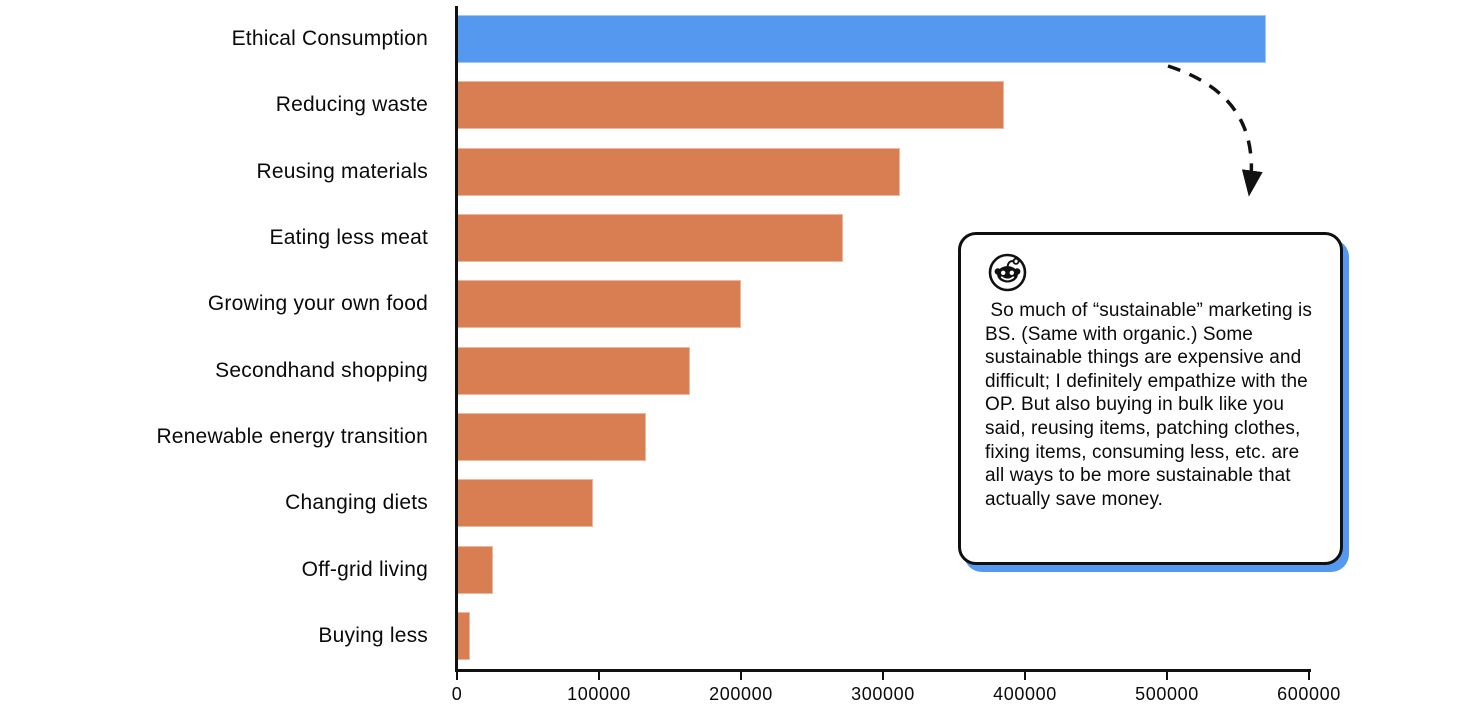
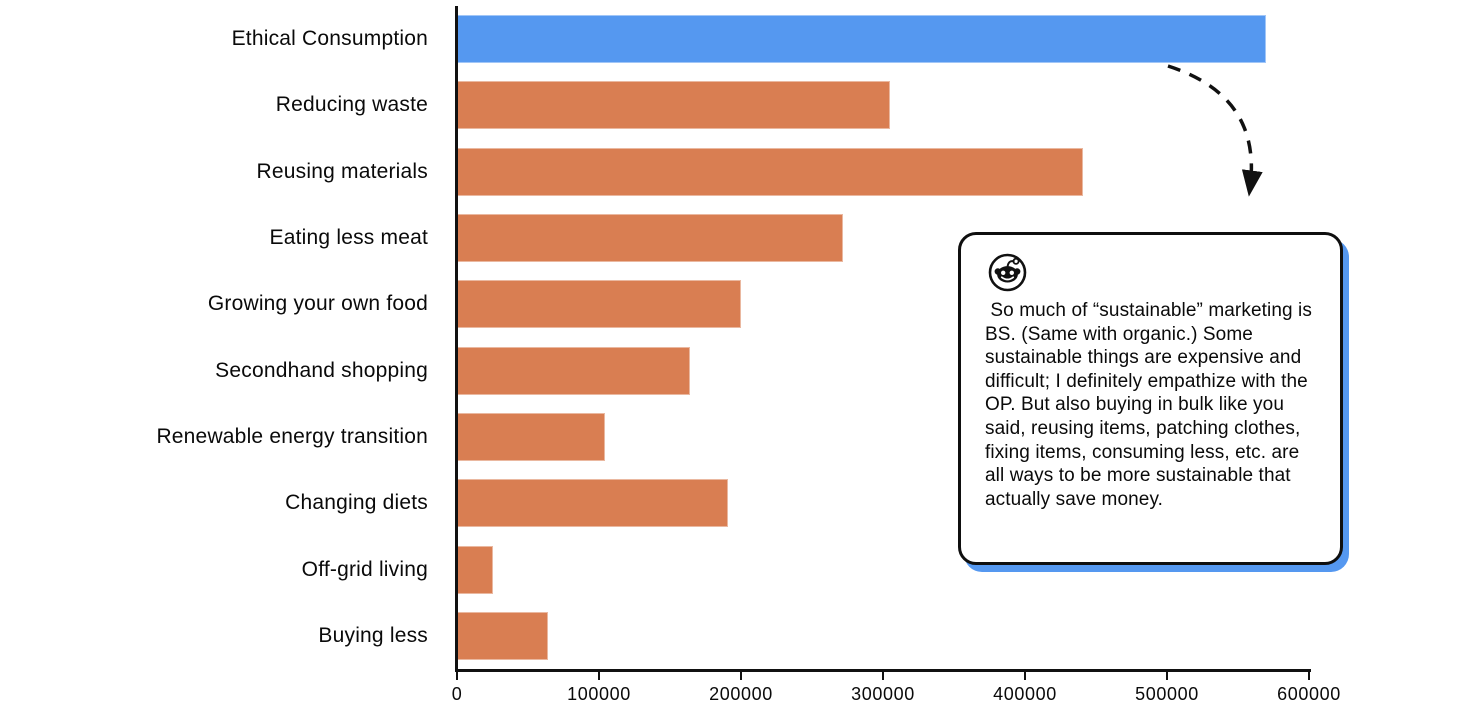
Reducing waste: 385000 -> 305000
Reusing materials: 312000 -> 441000
Renewable energy transition: 133000 -> 104000
Changing diets: 96000 -> 191000
Buying less: 9000 -> 64000
